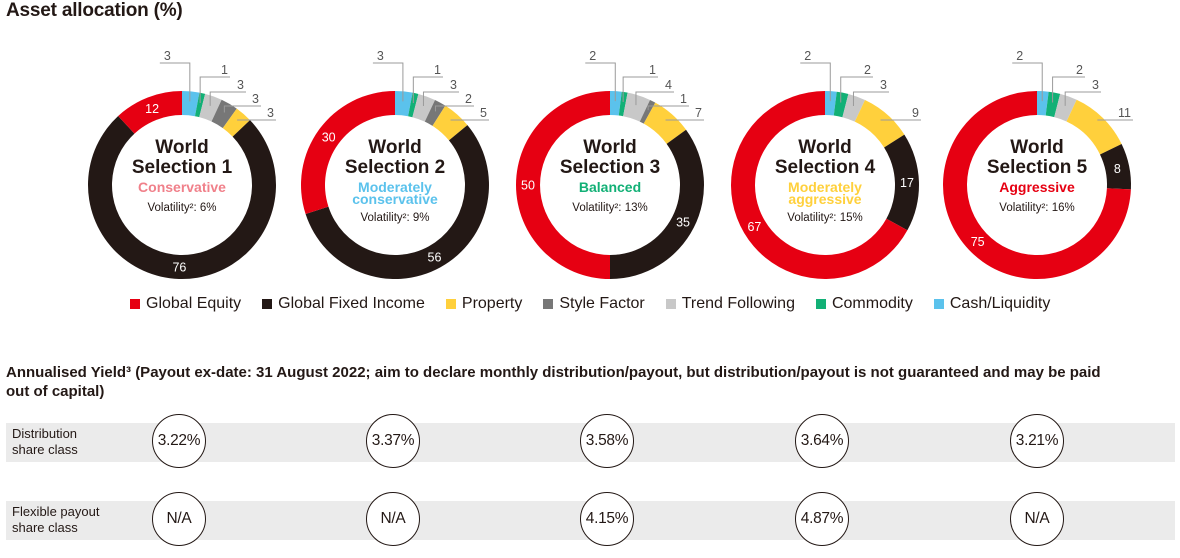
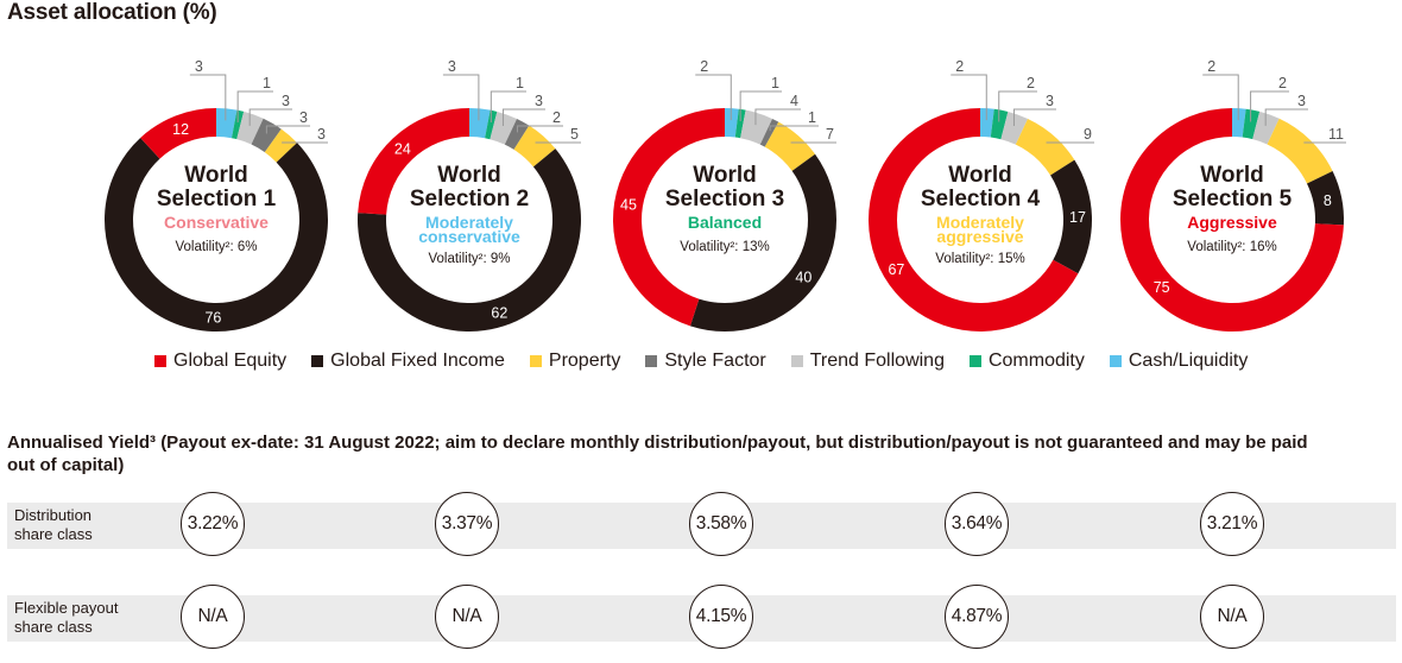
World Selection 2/Global Fixed Income: 56 -> 62
World Selection 2/Global Equity: 30 -> 24
World Selection 3/Global Fixed Income: 35 -> 40
World Selection 3/Global Equity: 50 -> 45
